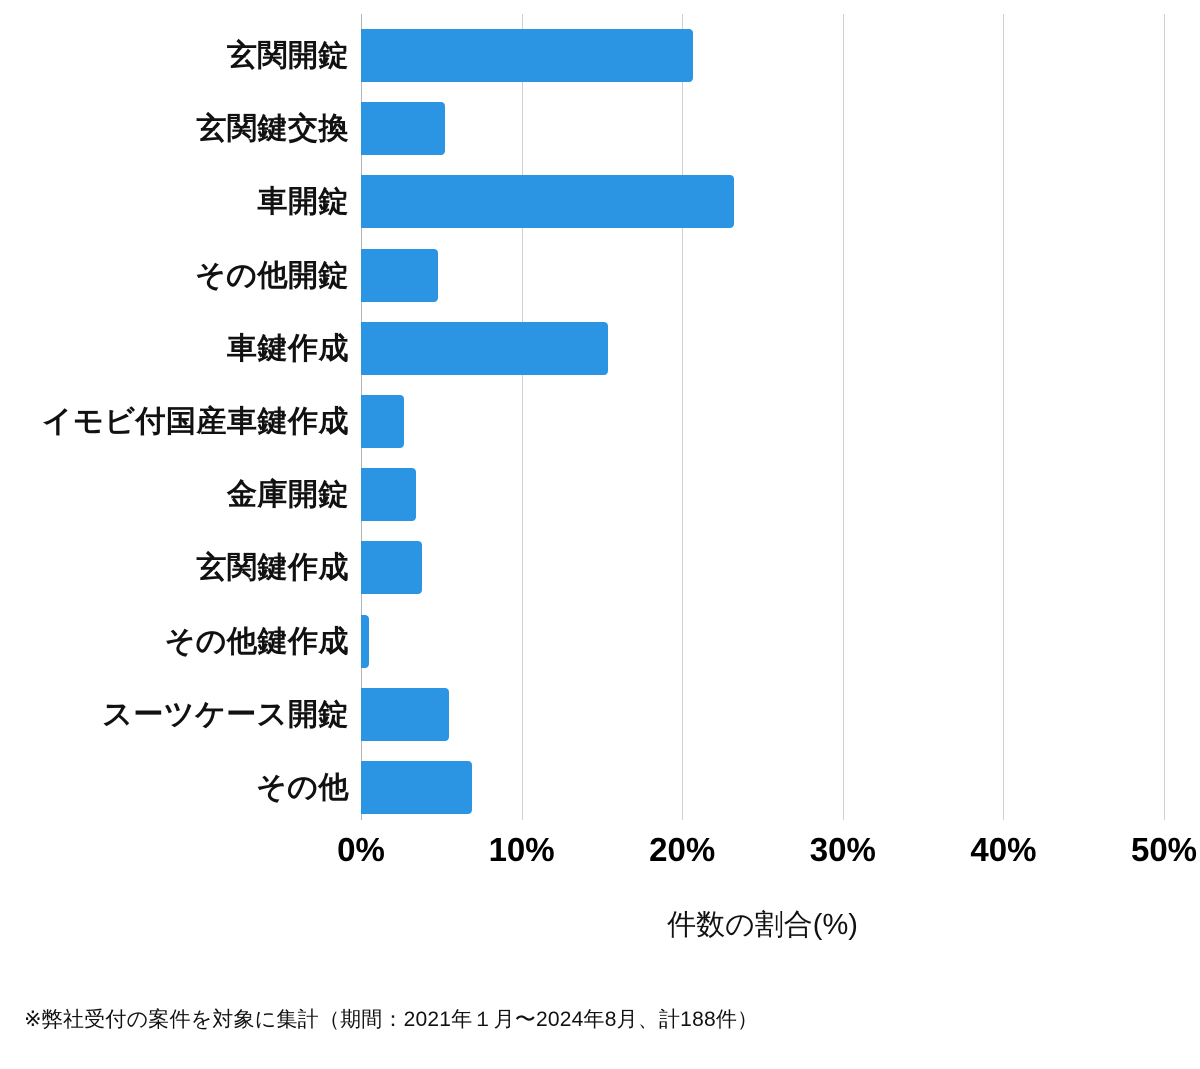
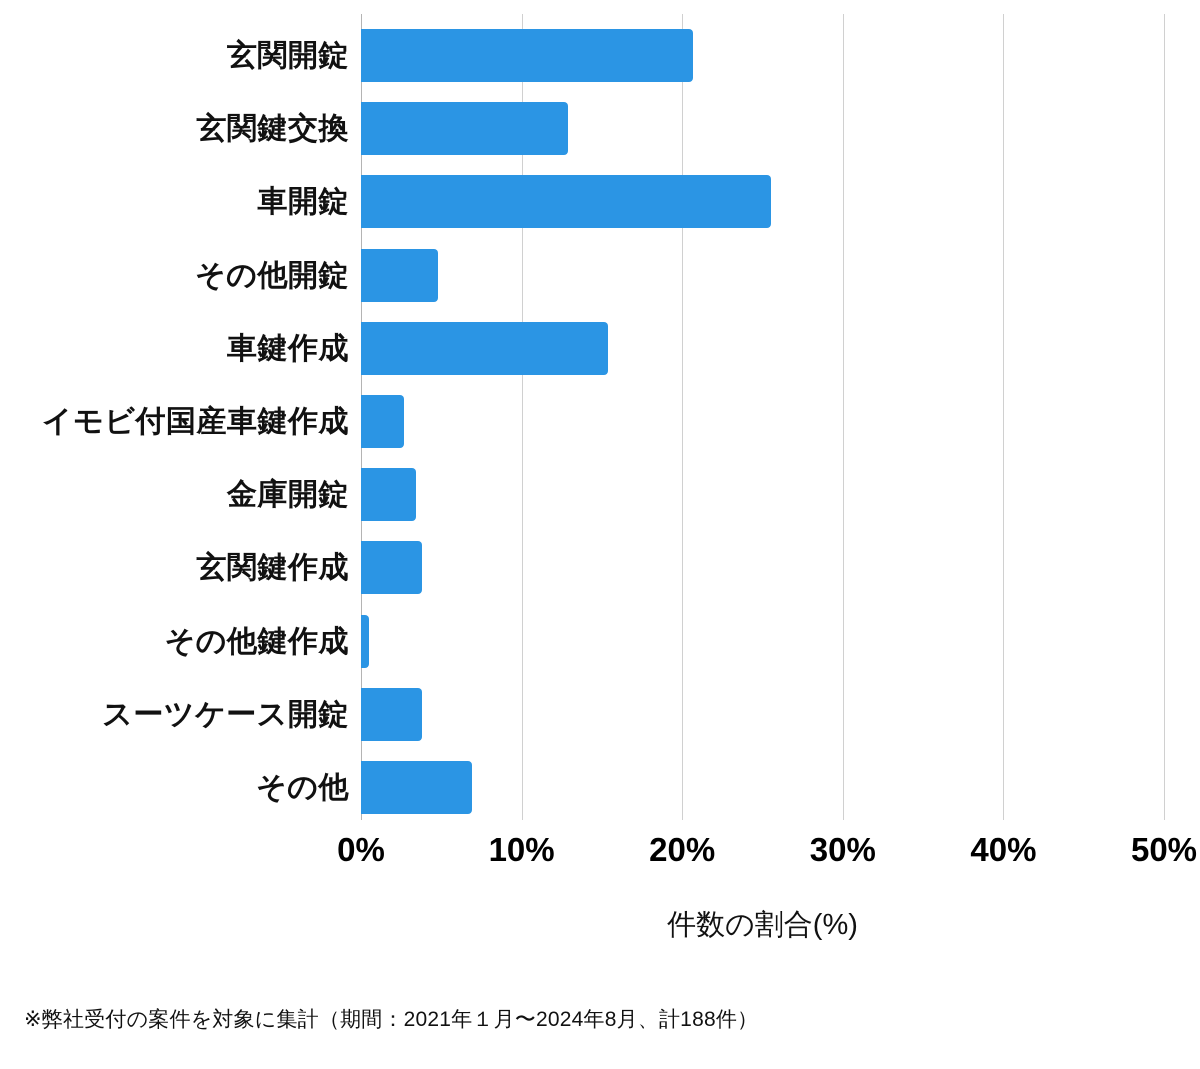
玄関鍵交換: 5.2% -> 12.9%
車開錠: 23.2% -> 25.5%
スーツケース開錠: 5.5% -> 3.8%
